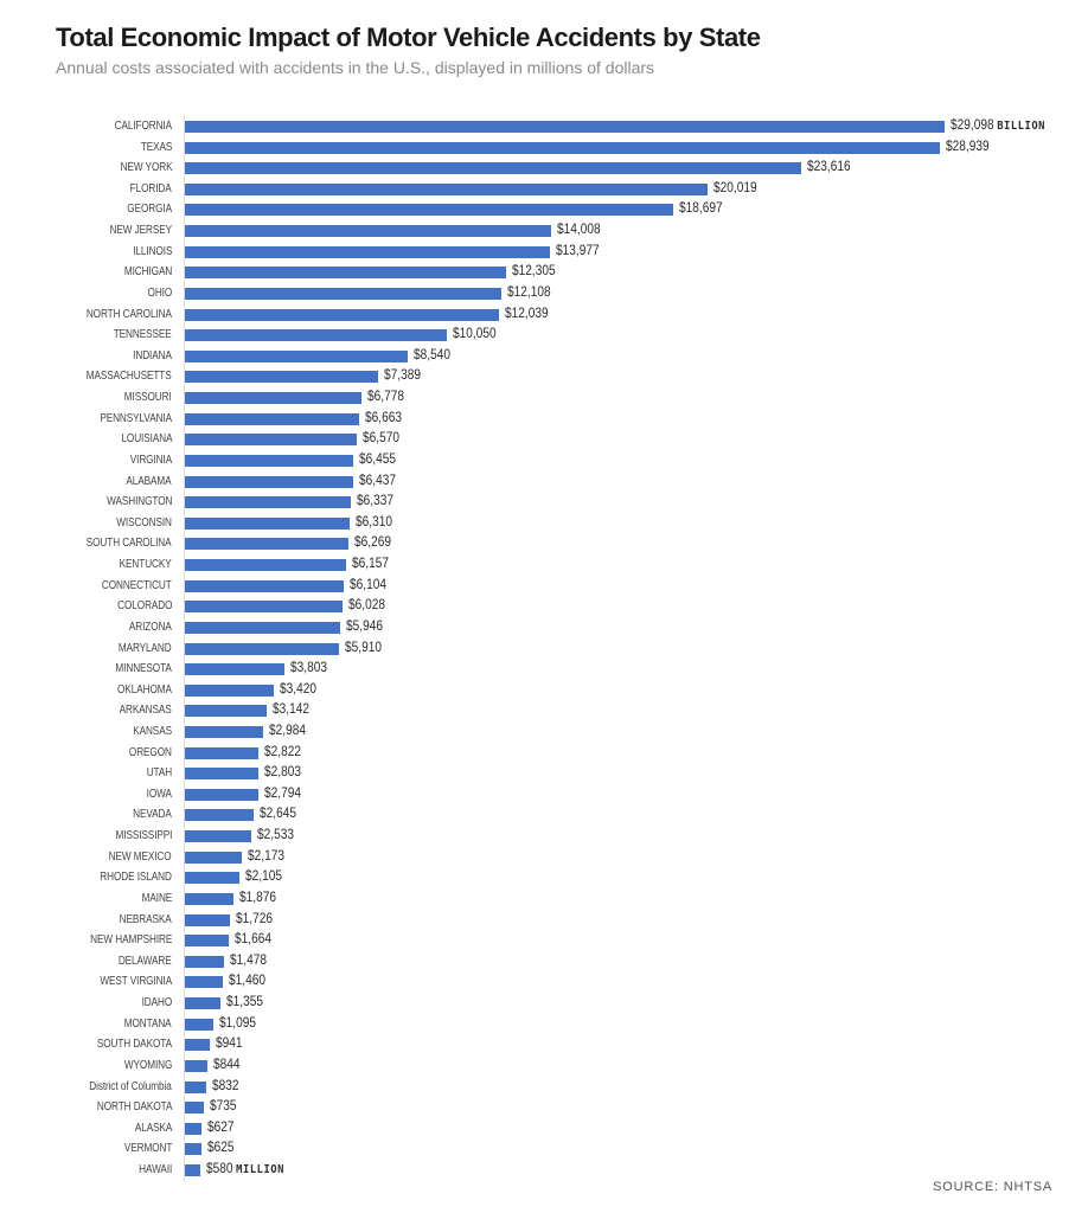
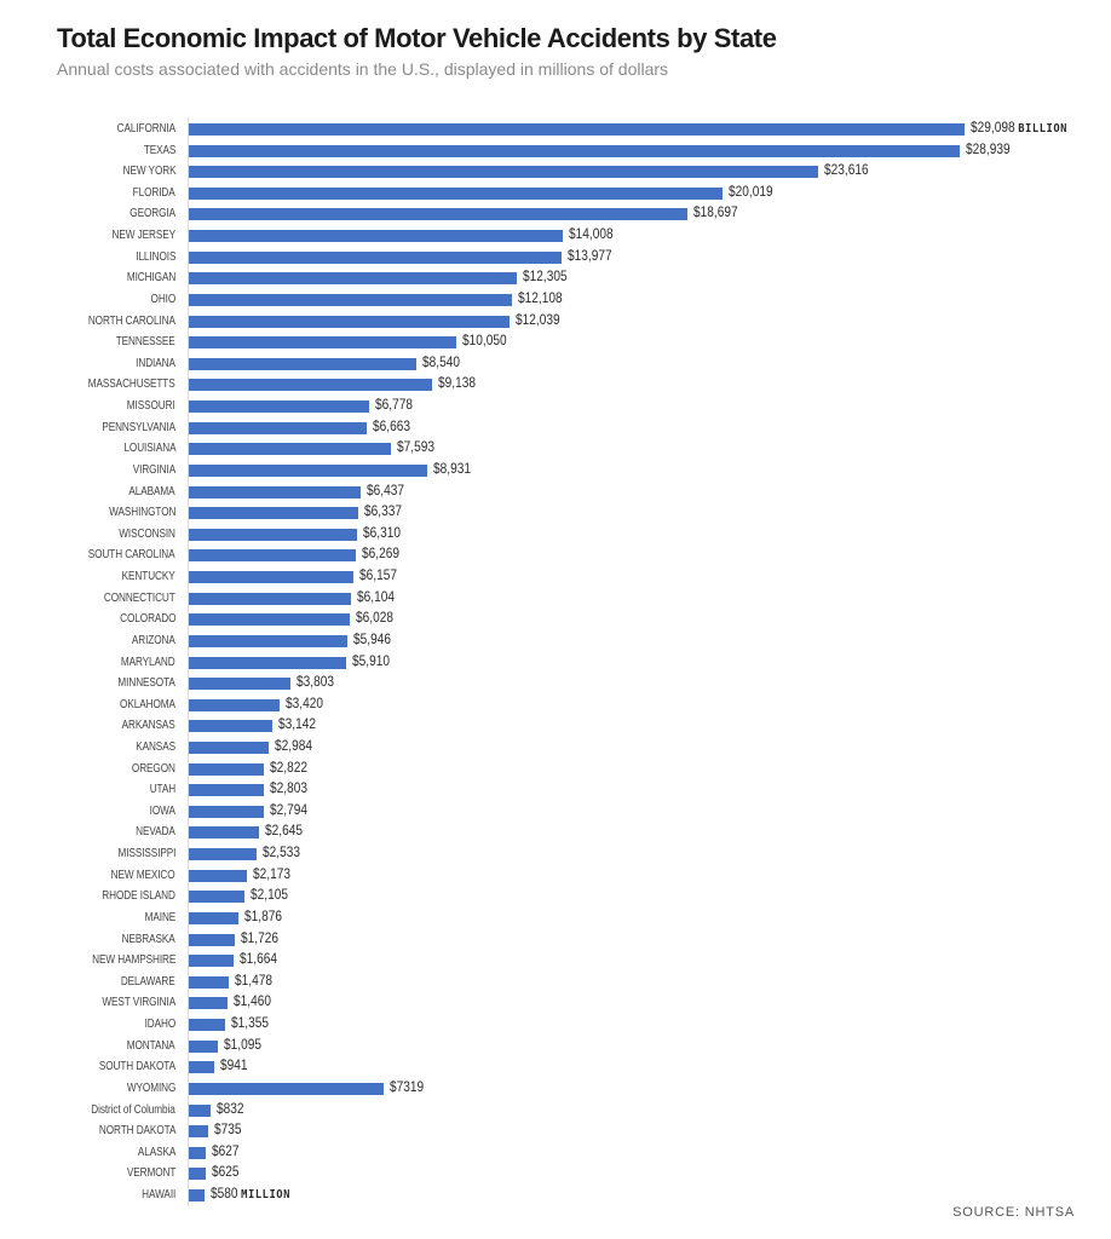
MASSACHUSETTS: $7,389 -> $9,138
LOUISIANA: $6,570 -> $7,593
VIRGINIA: $6,455 -> $8,931
WYOMING: $844 -> $7319
